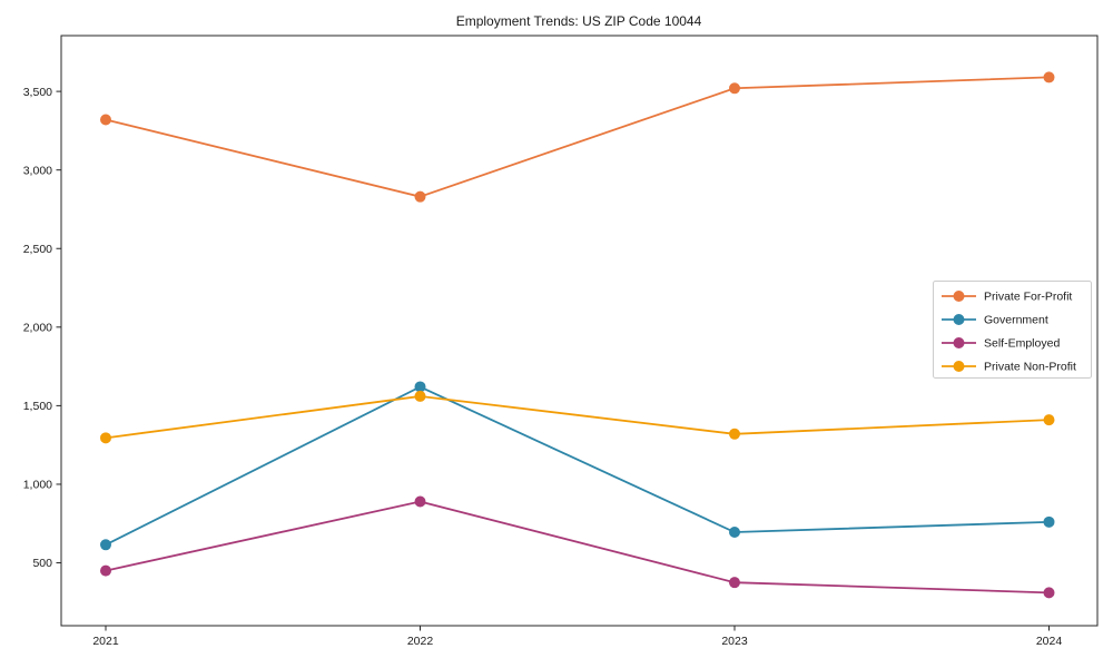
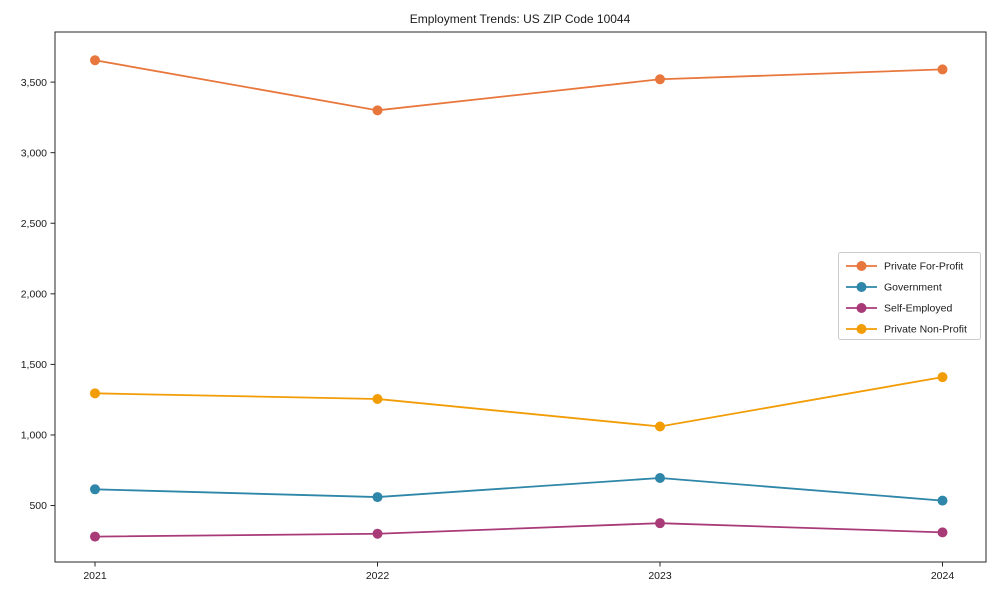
Private For-Profit/2021: 3320 -> 3660
Self-Employed/2021: 450 -> 280
Private For-Profit/2022: 2830 -> 3300
Government/2022: 1620 -> 560
Self-Employed/2022: 890 -> 300
Private Non-Profit/2022: 1560 -> 1260
Private Non-Profit/2023: 1320 -> 1060
Government/2024: 760 -> 540
